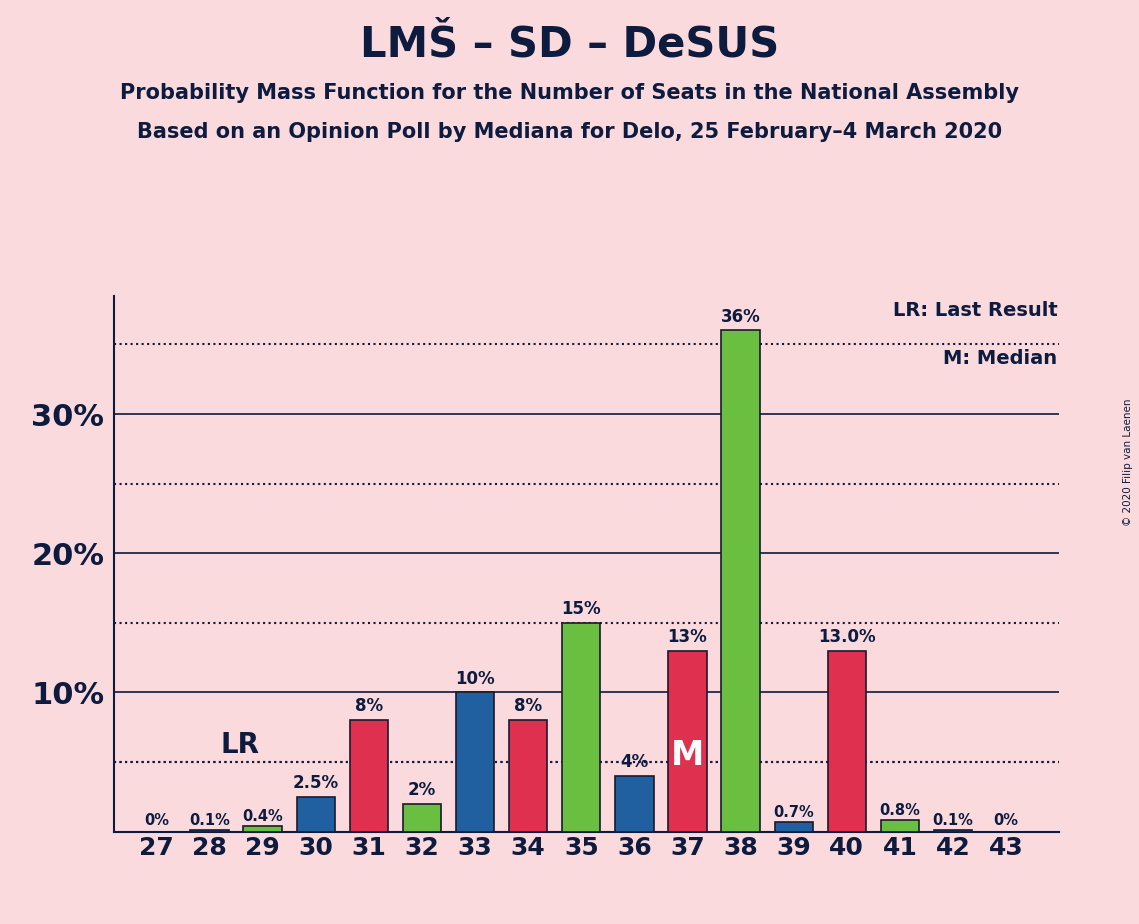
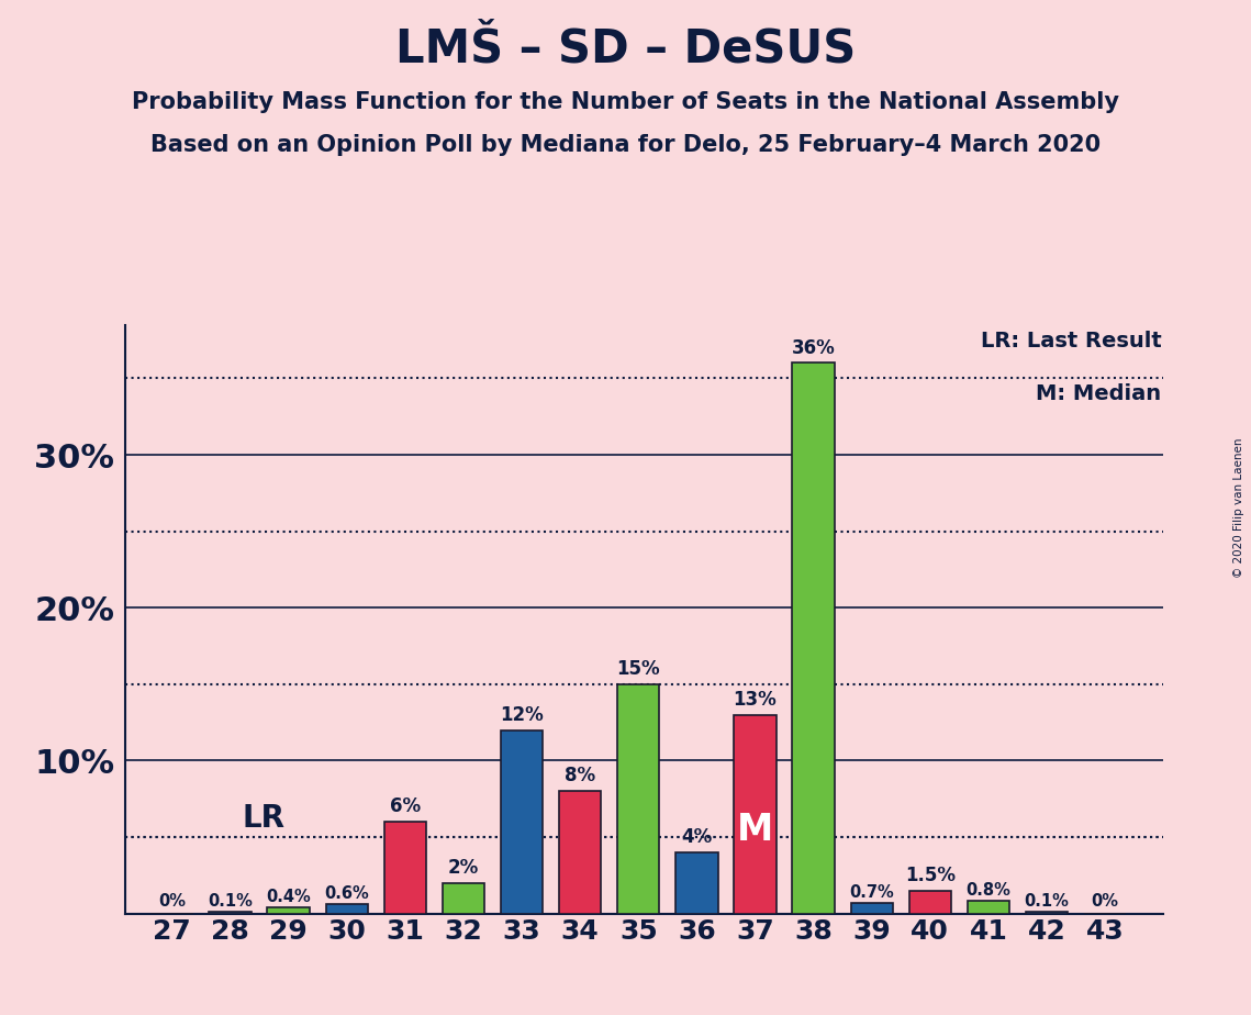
30: 2.5% -> 0.6%
31: 8% -> 6%
33: 10% -> 12%
40: 13.0% -> 1.5%
